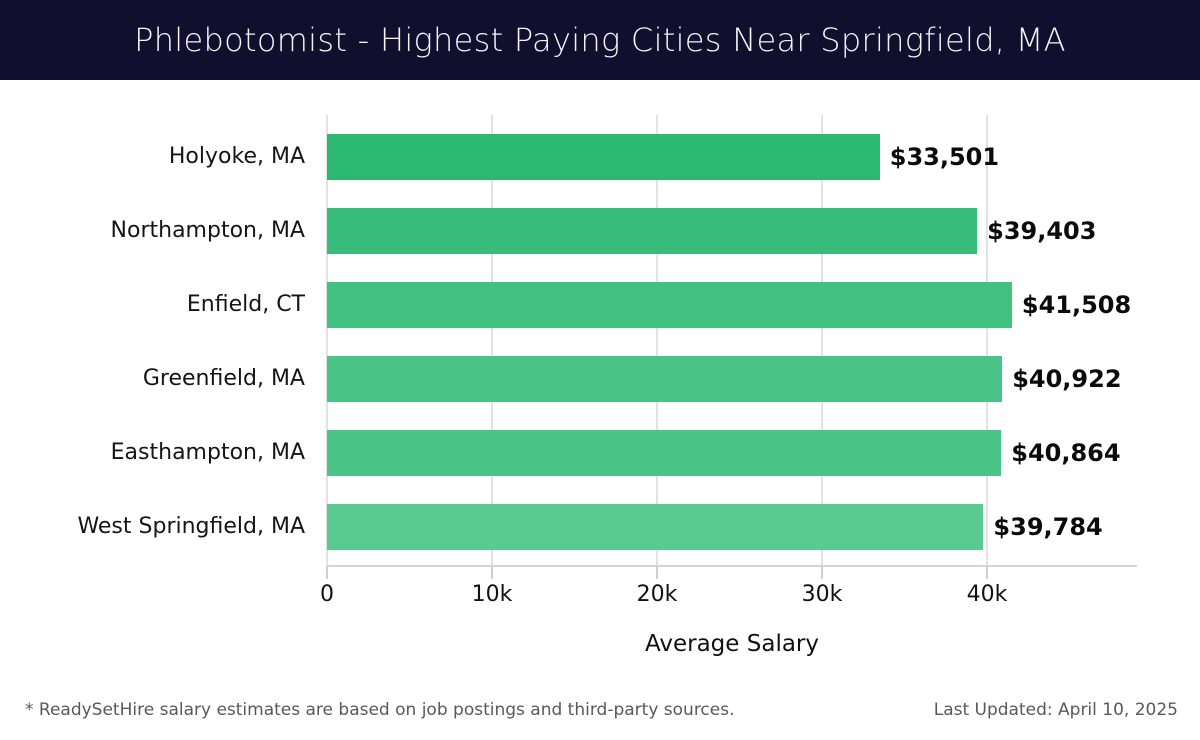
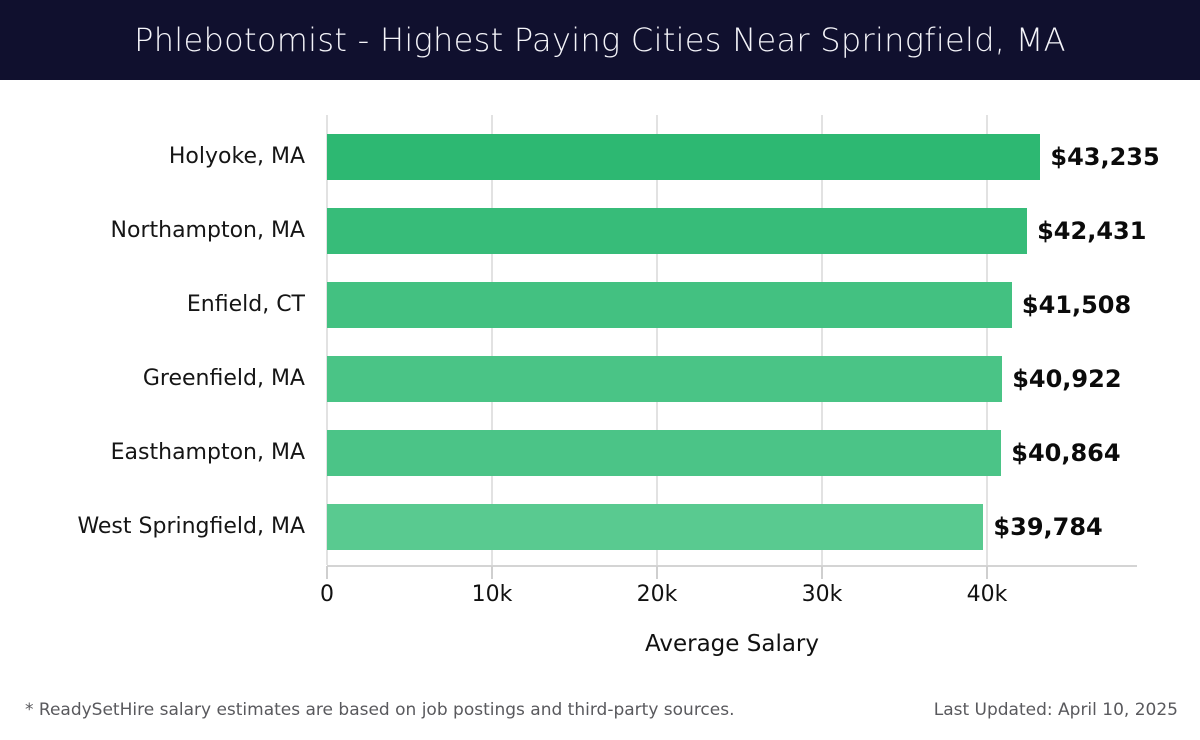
Holyoke, MA: $33,501 -> $43,235
Northampton, MA: $39,403 -> $42,431
